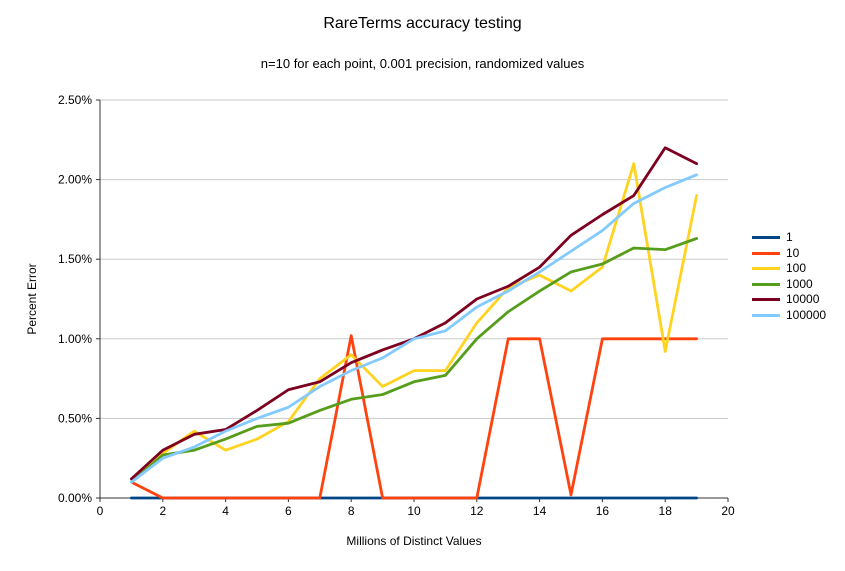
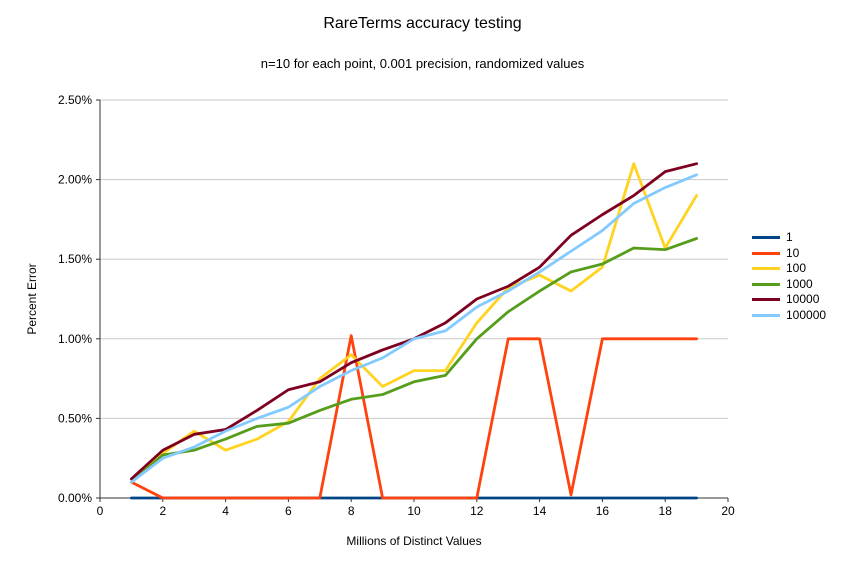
100/18: 0.92% -> 1.57%
10000/18: 2.20% -> 2.05%
